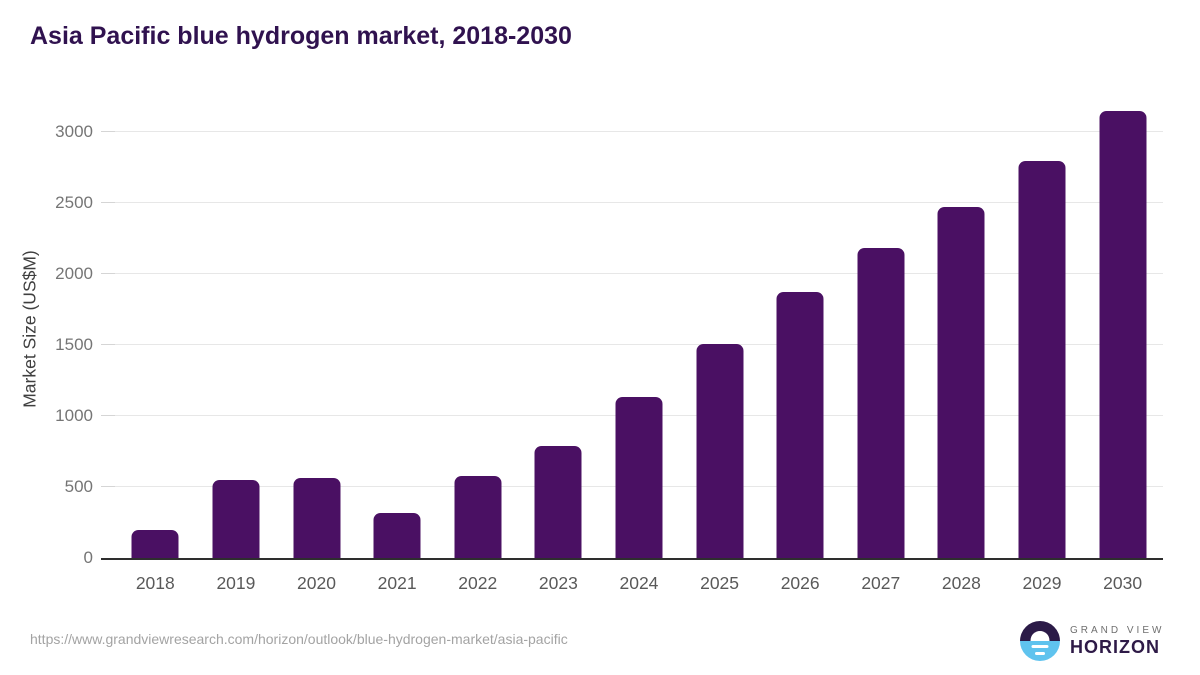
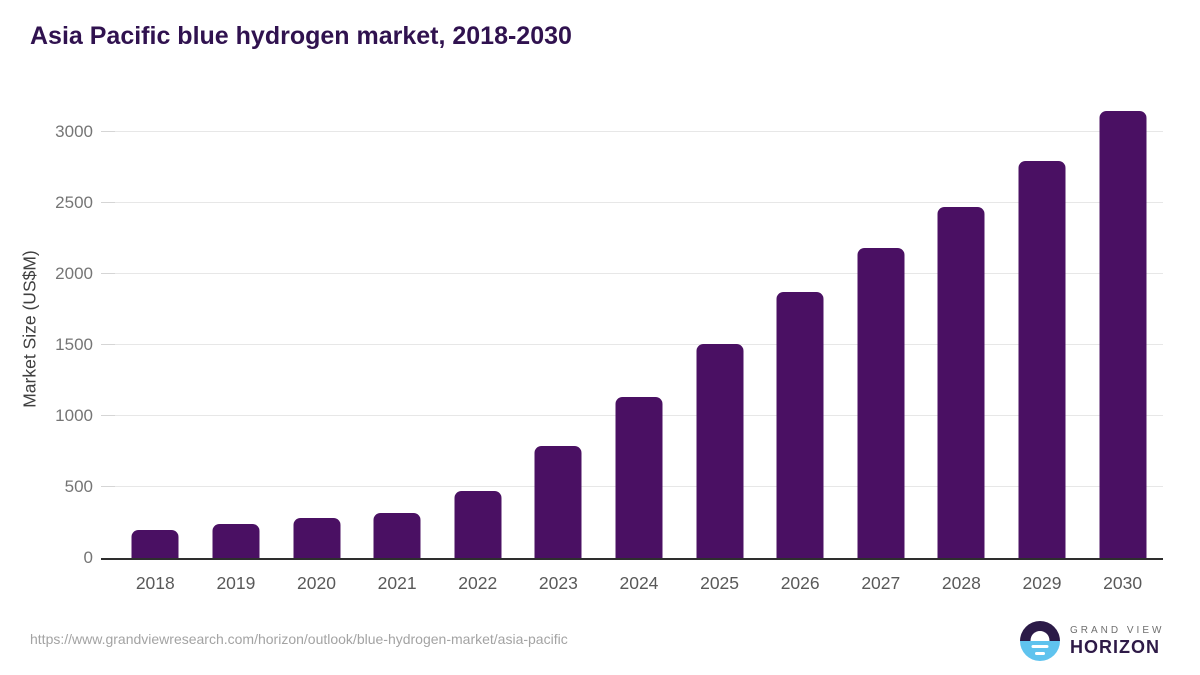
2019: 550 -> 240
2020: 560 -> 280
2022: 580 -> 470
